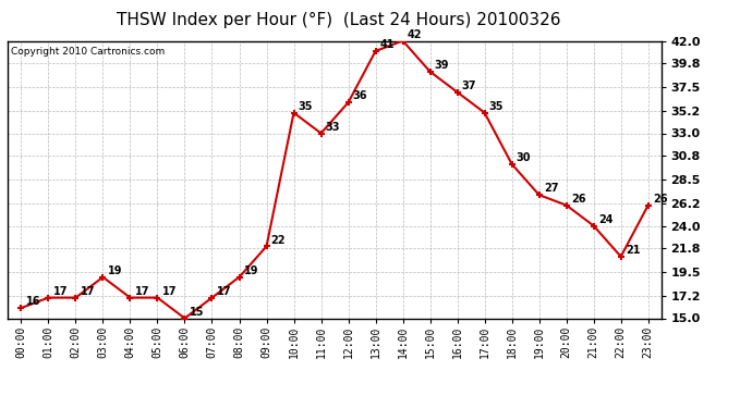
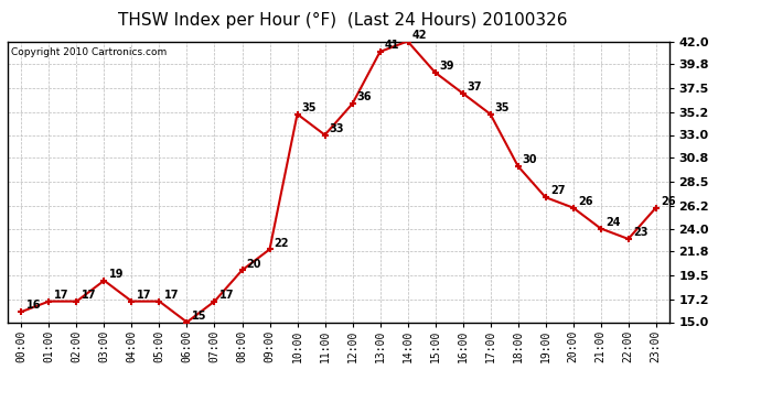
08:00: 19 -> 20
22:00: 21 -> 23
